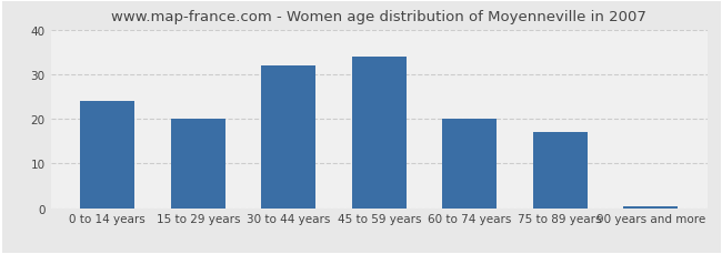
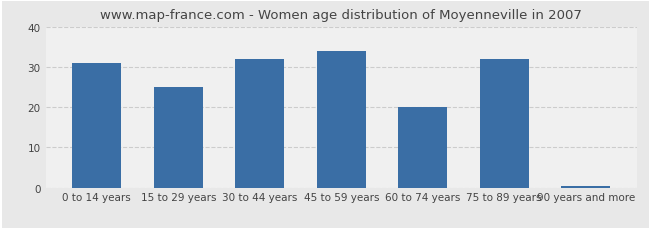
0 to 14 years: 24.0 -> 31.0
15 to 29 years: 20.0 -> 25.0
75 to 89 years: 17.0 -> 32.0
